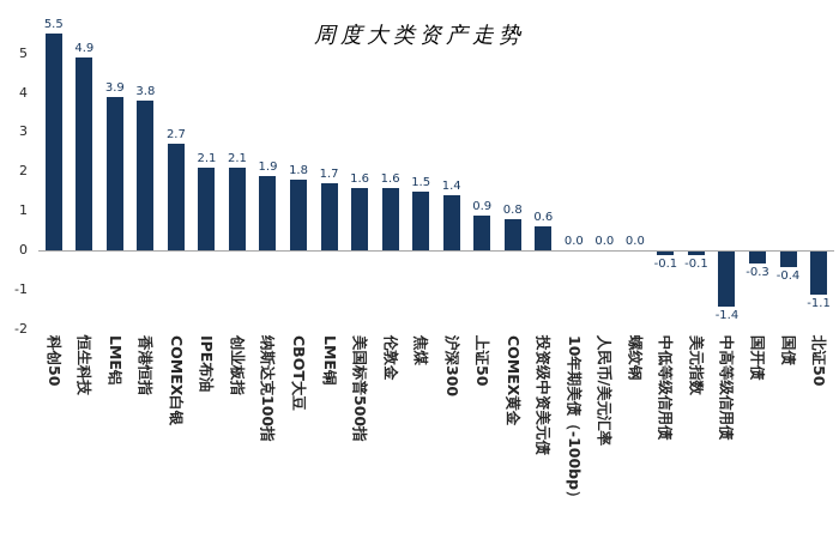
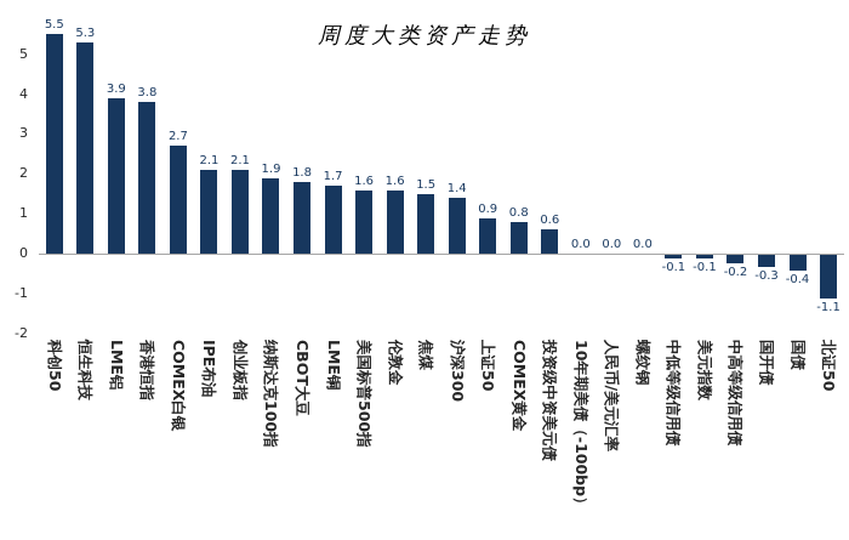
恒生科技: 4.9 -> 5.3
中高等级信用债: -1.4 -> -0.2
